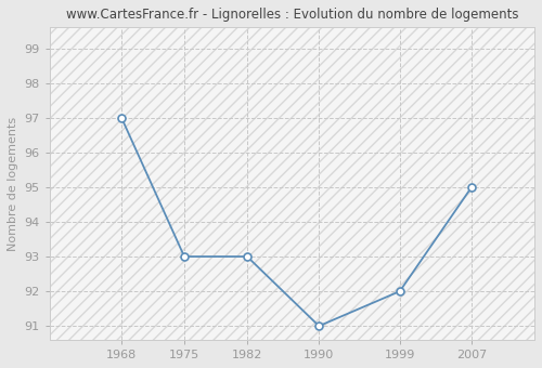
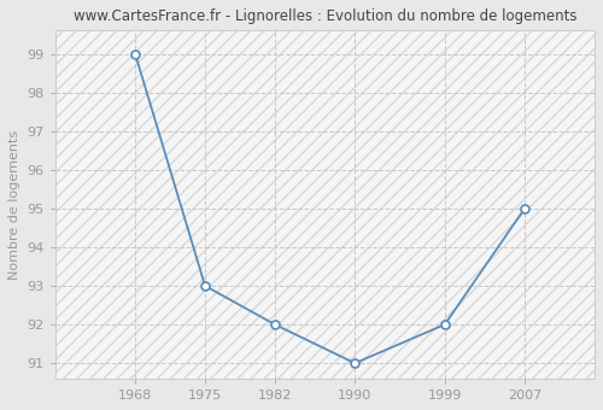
1968: 97 -> 99
1982: 93 -> 92
